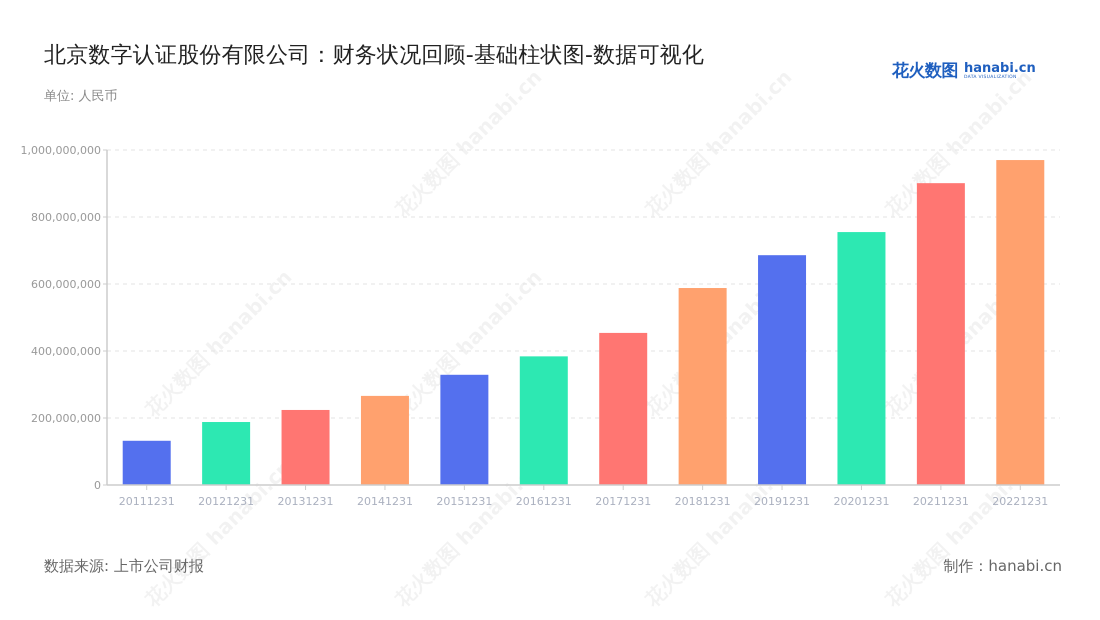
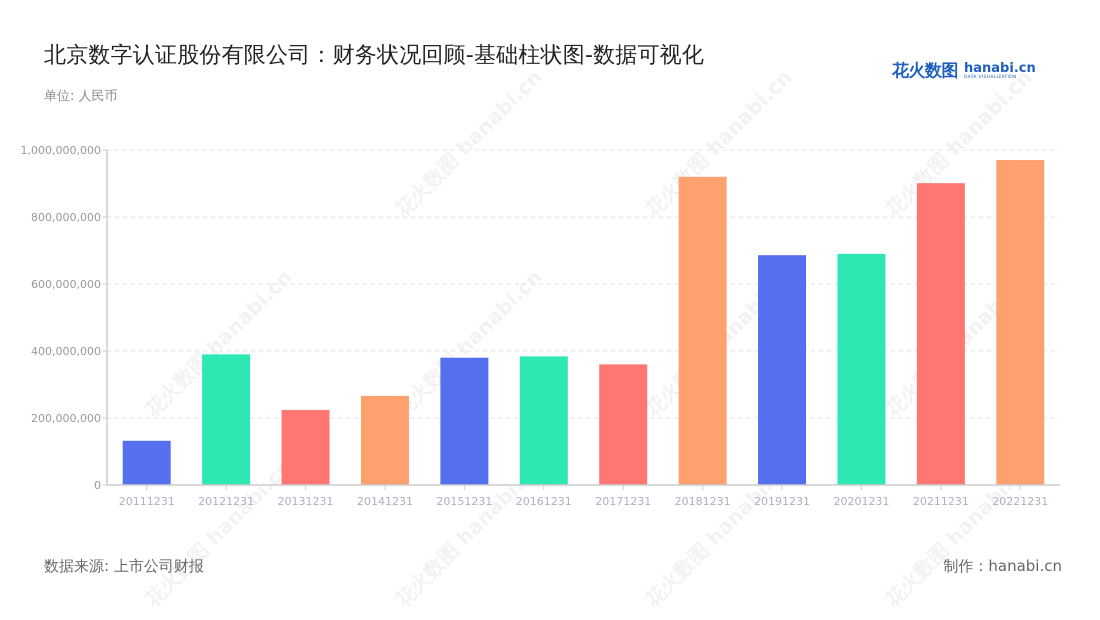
20121231: 190000000 -> 390000000
20151231: 330000000 -> 380000000
20171231: 450000000 -> 360000000
20181231: 590000000 -> 920000000
20201231: 760000000 -> 690000000
